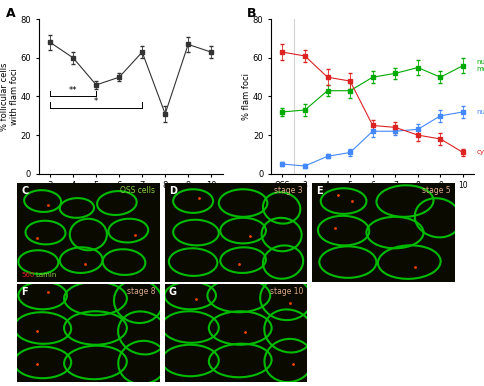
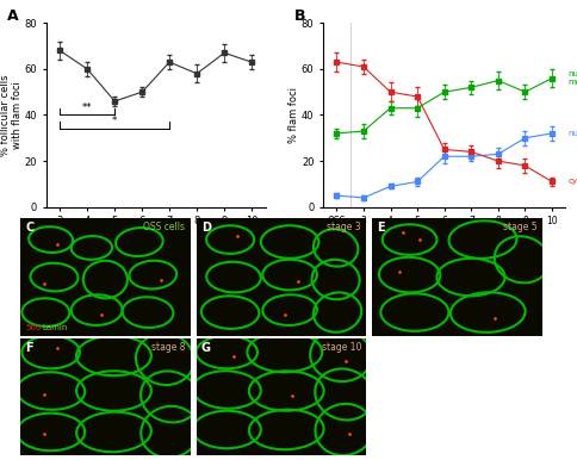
8: 31 -> 58
